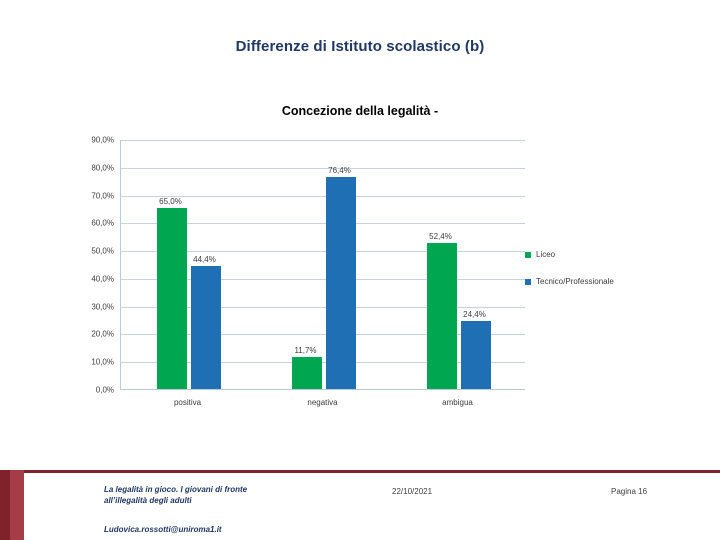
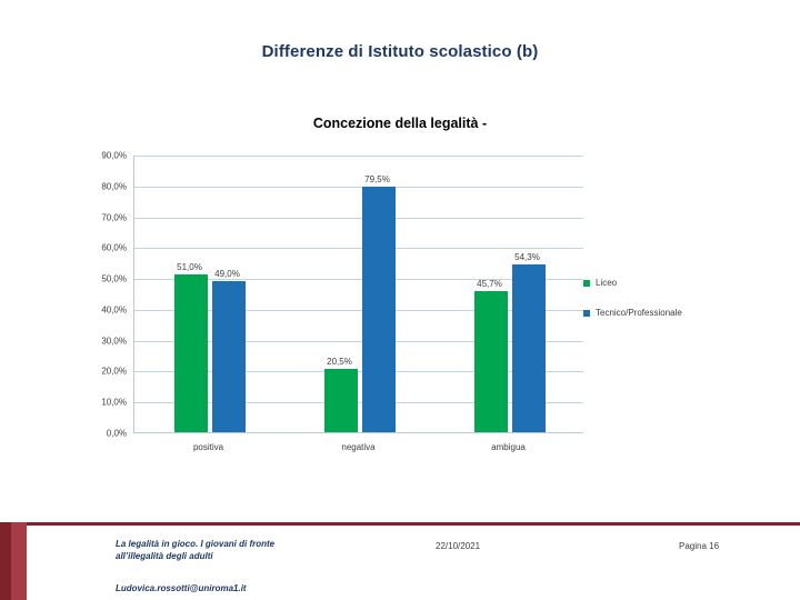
Liceo/positiva: 65,0% -> 51,0%
Tecnico/Professionale/positiva: 44,4% -> 49,0%
Liceo/negativa: 11,7% -> 20,5%
Tecnico/Professionale/negativa: 76,4% -> 79,5%
Liceo/ambigua: 52,4% -> 45,7%
Tecnico/Professionale/ambigua: 24,4% -> 54,3%
